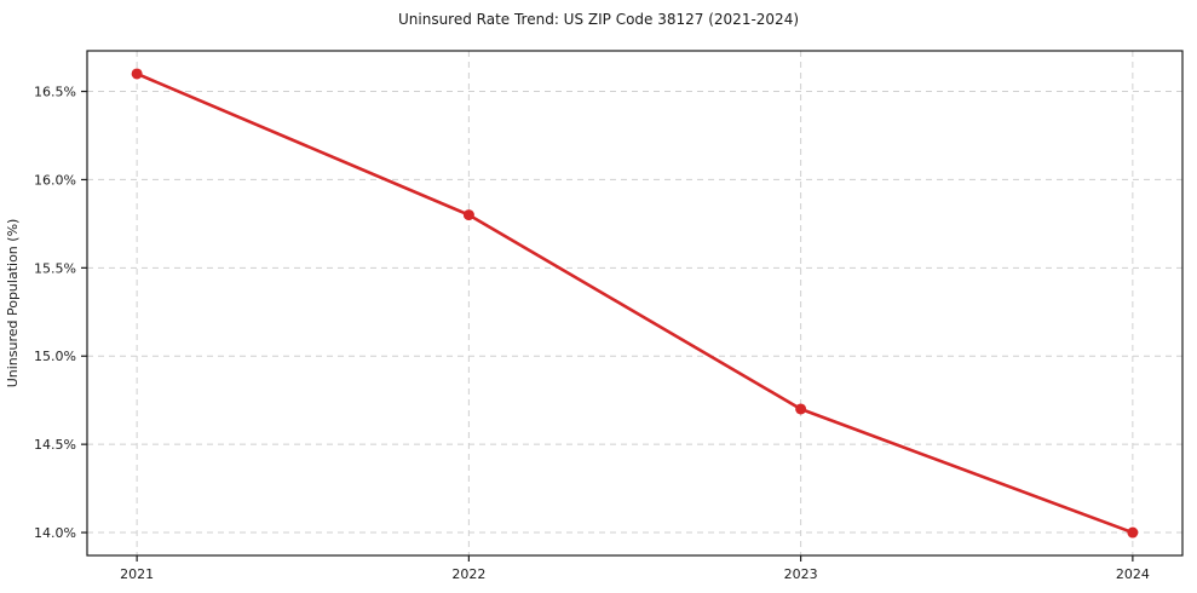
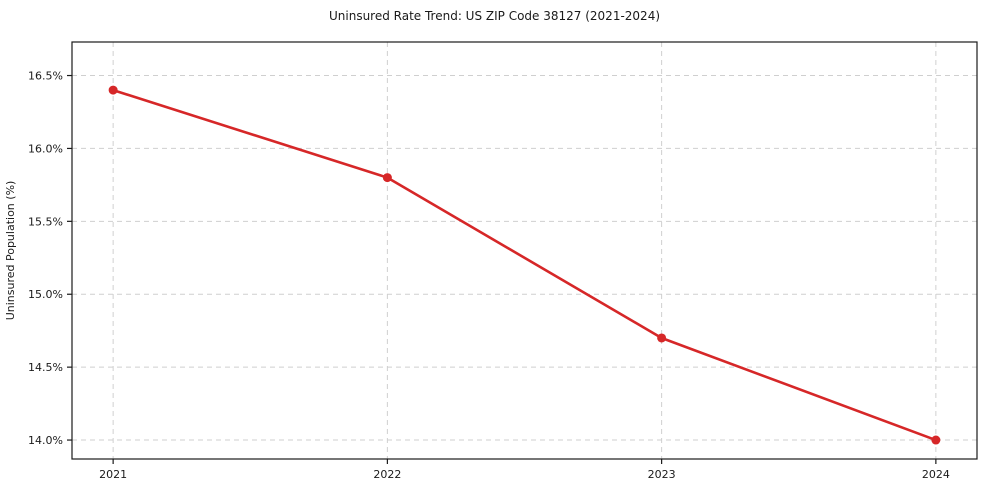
2021: 16.6% -> 16.4%
